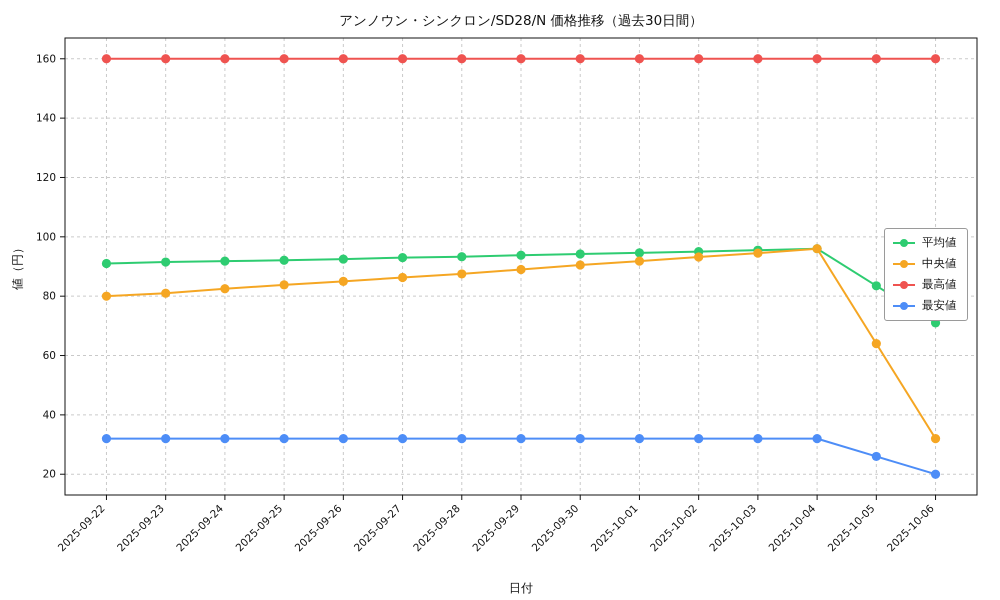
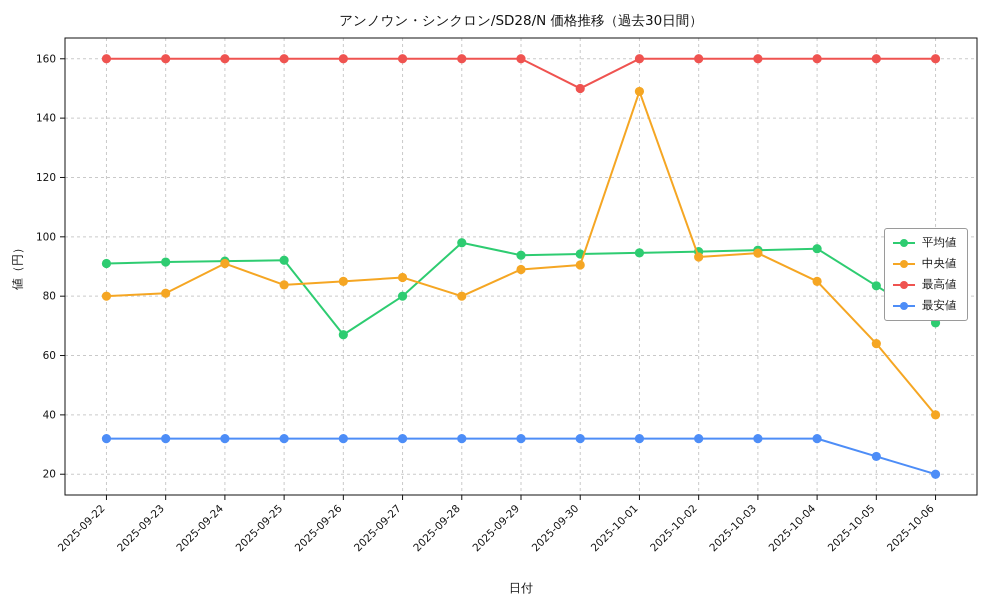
中央値/2025-09-24: 82 -> 91
平均値/2025-09-26: 92 -> 67
平均値/2025-09-27: 93 -> 80
平均値/2025-09-28: 93 -> 98
中央値/2025-09-28: 88 -> 80
最高値/2025-09-30: 160 -> 150
中央値/2025-10-01: 92 -> 149
中央値/2025-10-04: 96 -> 85
中央値/2025-10-06: 32 -> 40
